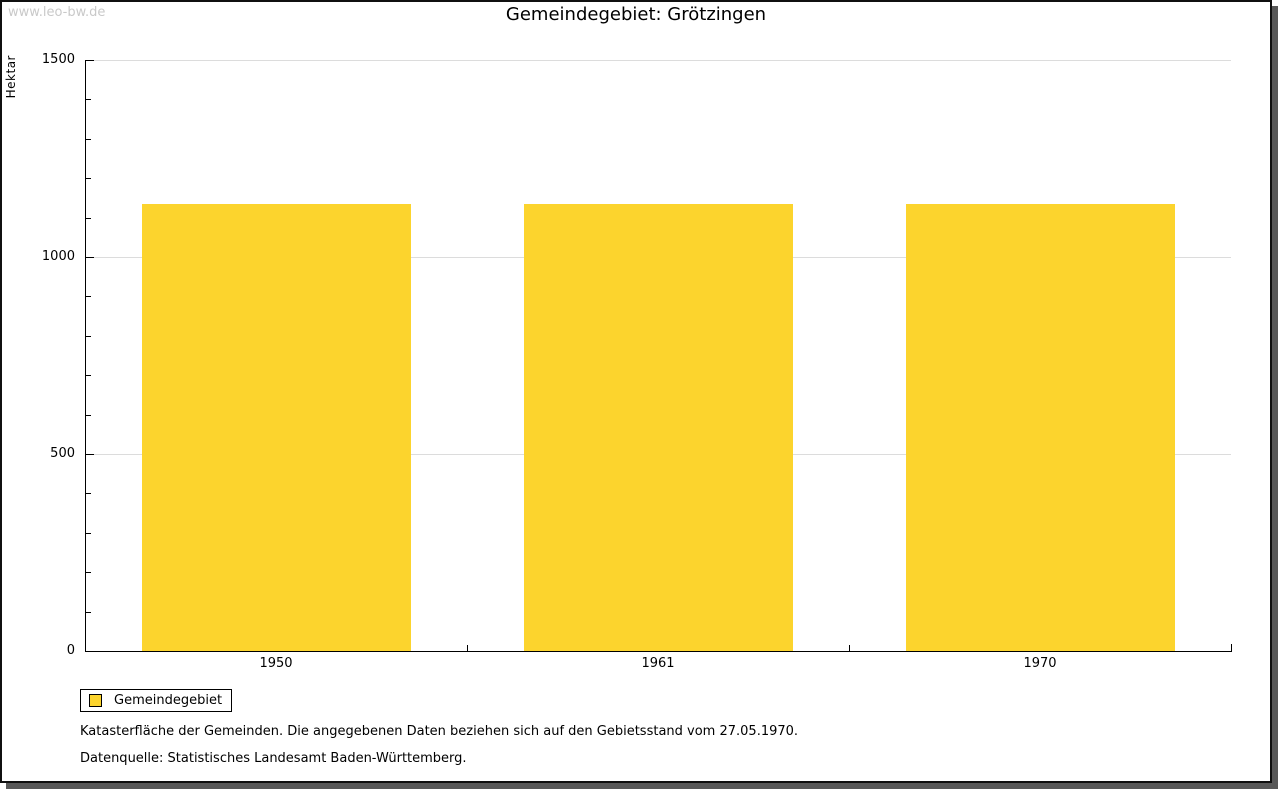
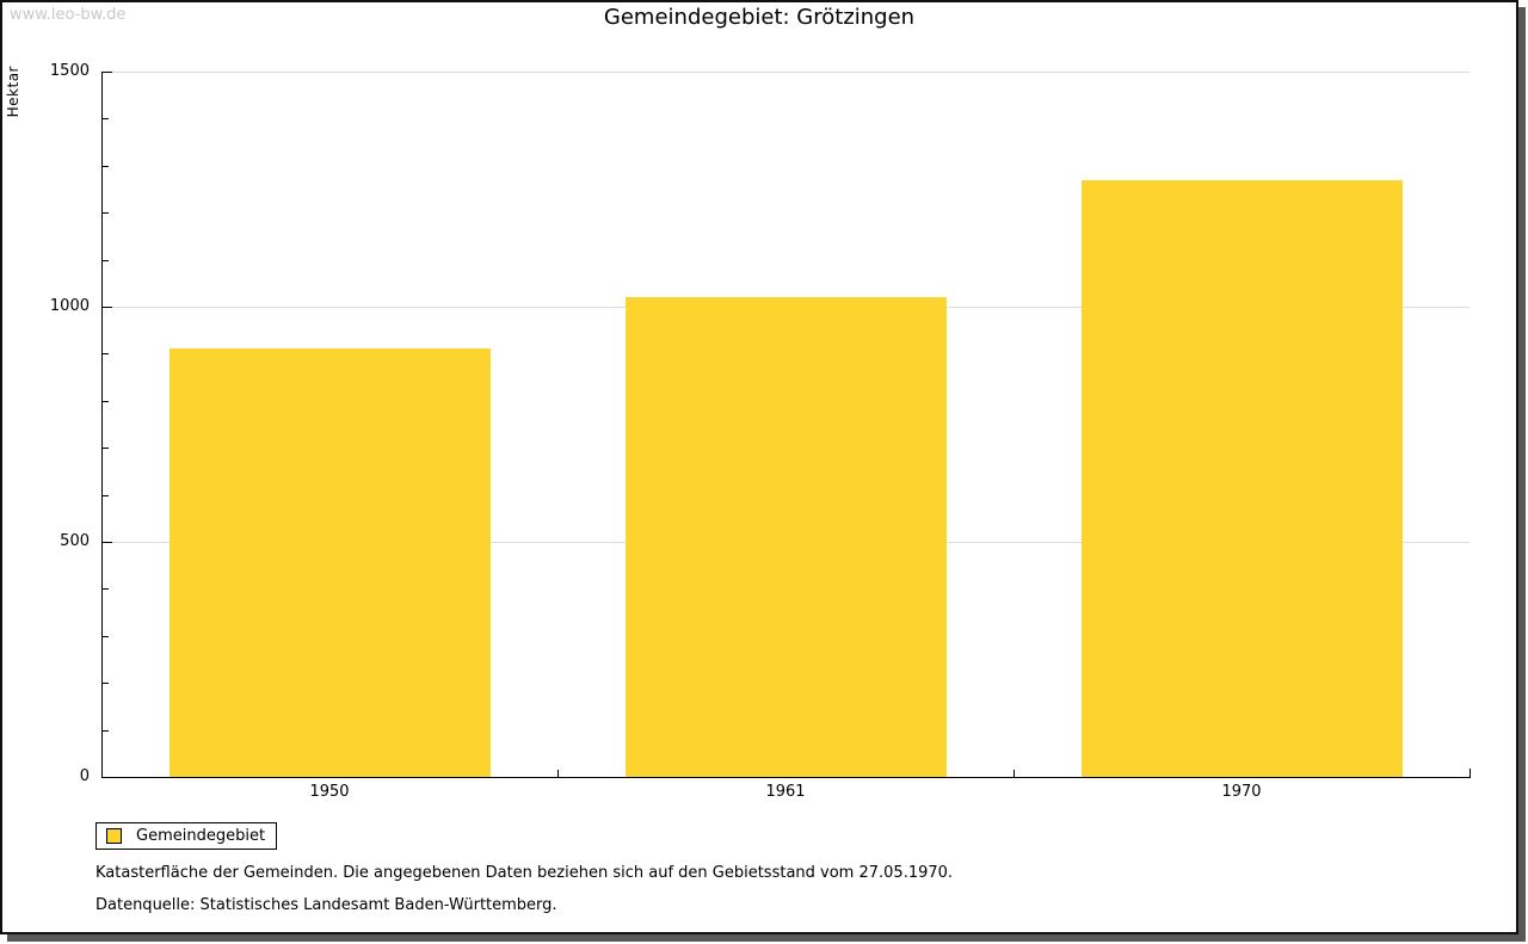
1950: 1130 -> 910
1961: 1130 -> 1020
1970: 1130 -> 1270
